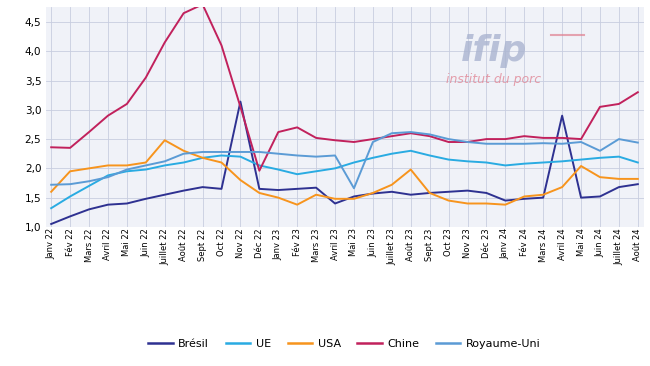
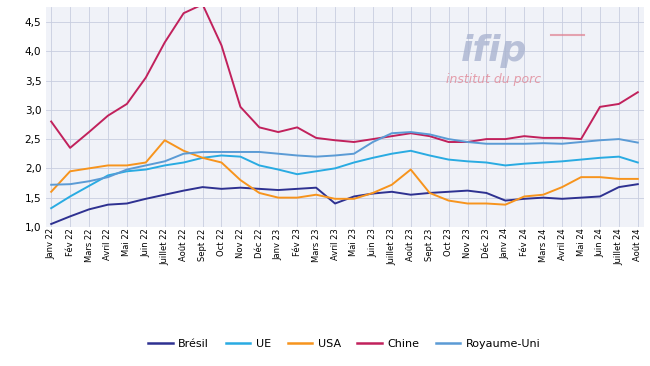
Chine/Janv 22: 2,36 -> 2,80
Brésil/Nov 22: 3,14 -> 1,67
Chine/Déc 22: 1,96 -> 2,70
USA/Fév 23: 1,38 -> 1,50
Royaume-Uni/Mai 23: 1,66 -> 2,25
Brésil/Avril 24: 2,90 -> 1,48
USA/Mai 24: 2,04 -> 1,85
Royaume-Uni/Juin 24: 2,30 -> 2,48
